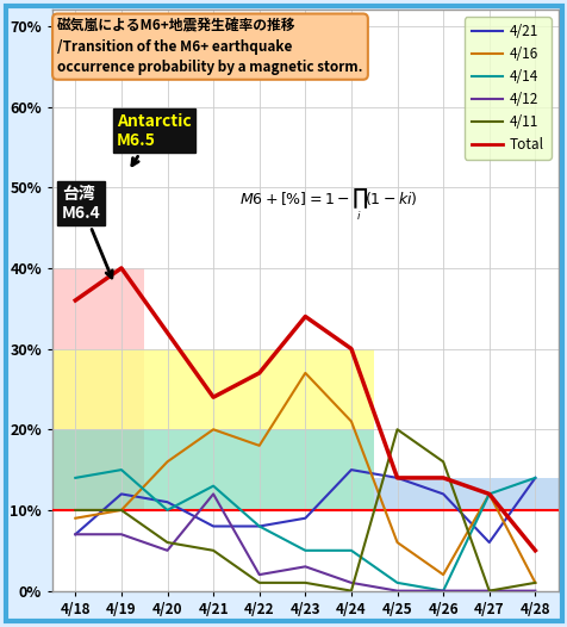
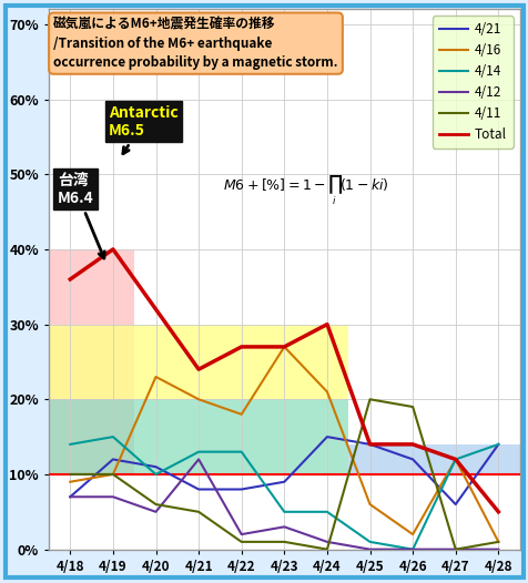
4/16/4/20: 16% -> 23%
4/14/4/22: 8% -> 13%
Total/4/23: 34% -> 27%
4/11/4/26: 16% -> 19%
